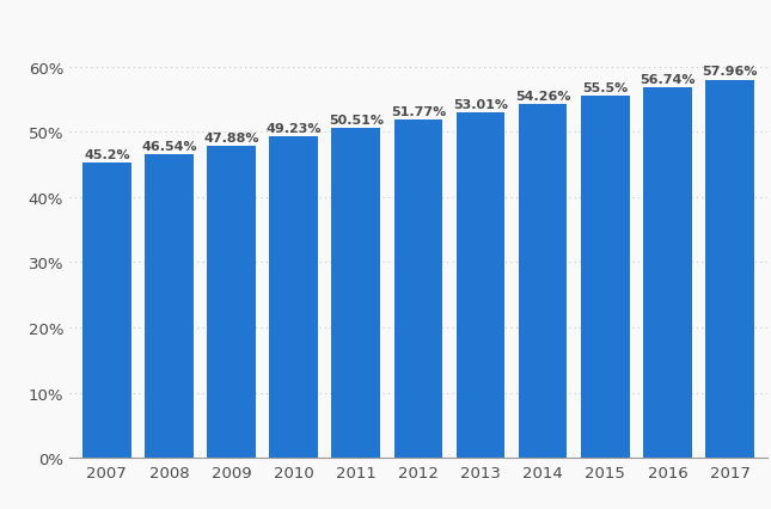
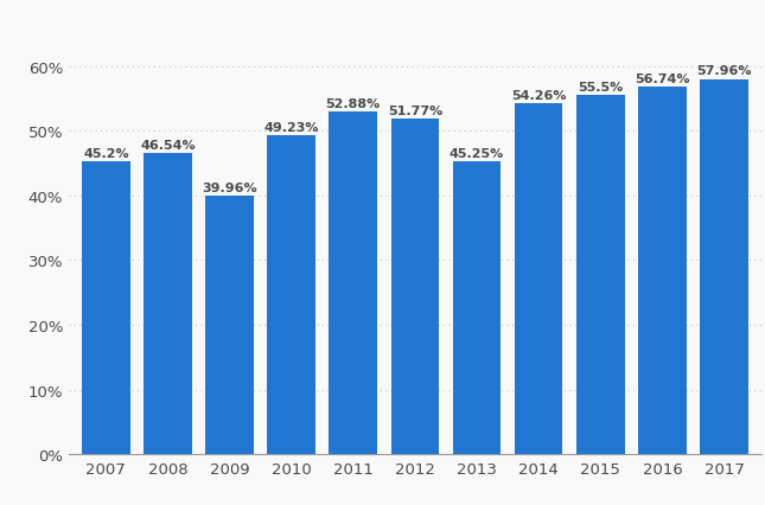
2009: 47.88% -> 39.96%
2011: 50.51% -> 52.88%
2013: 53.01% -> 45.25%
